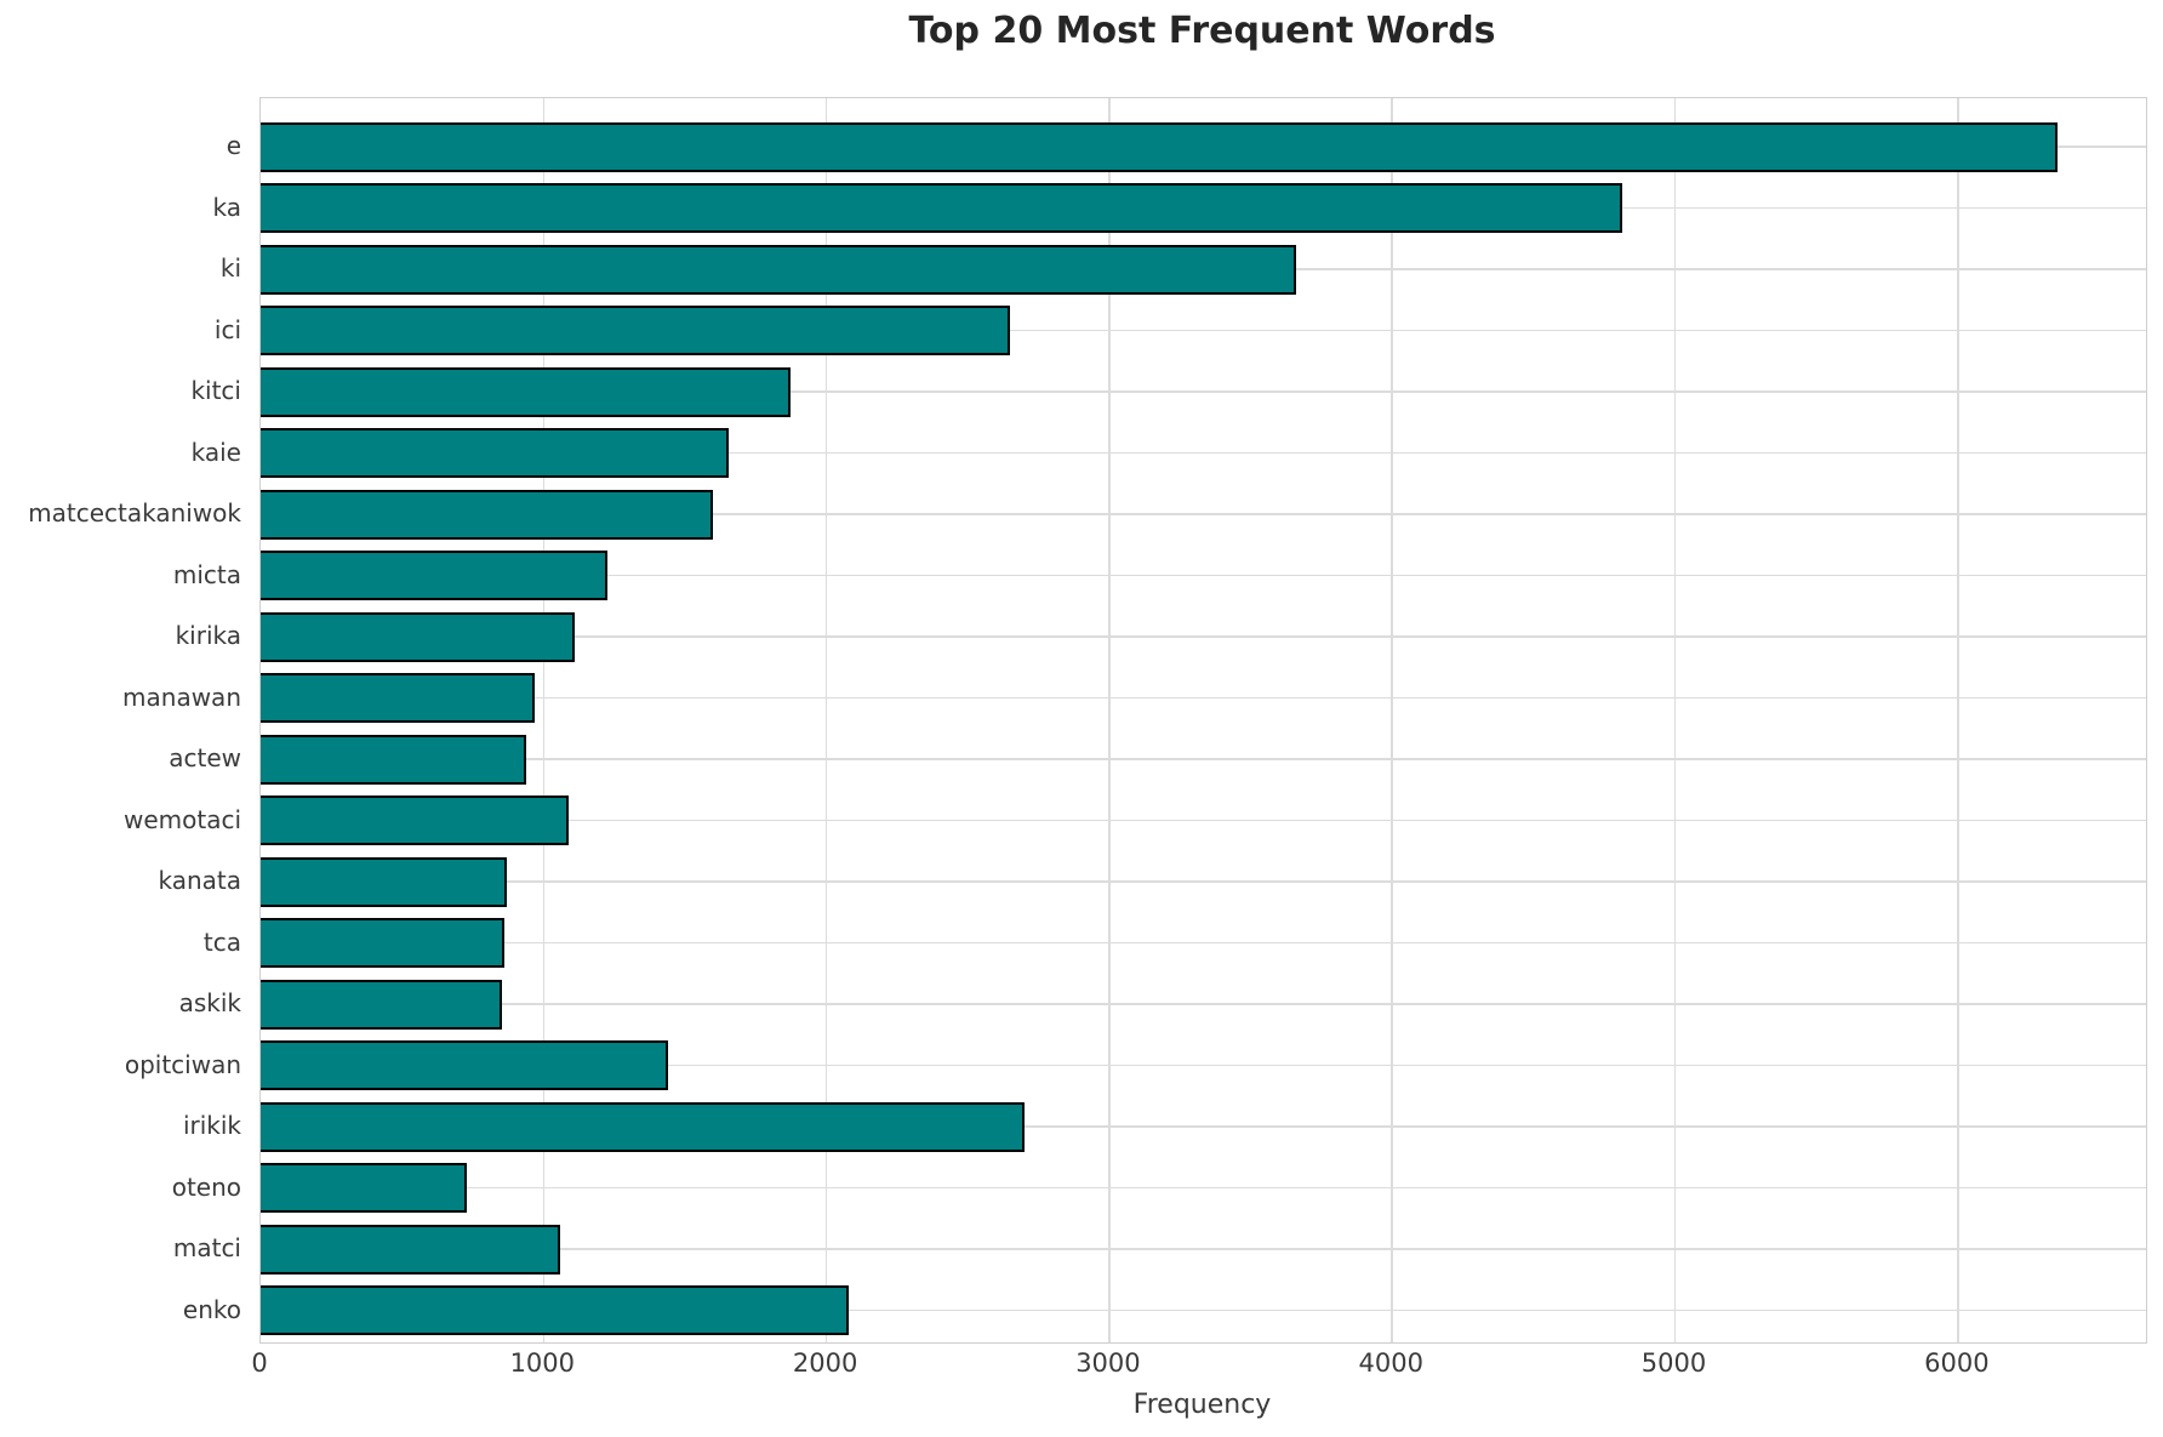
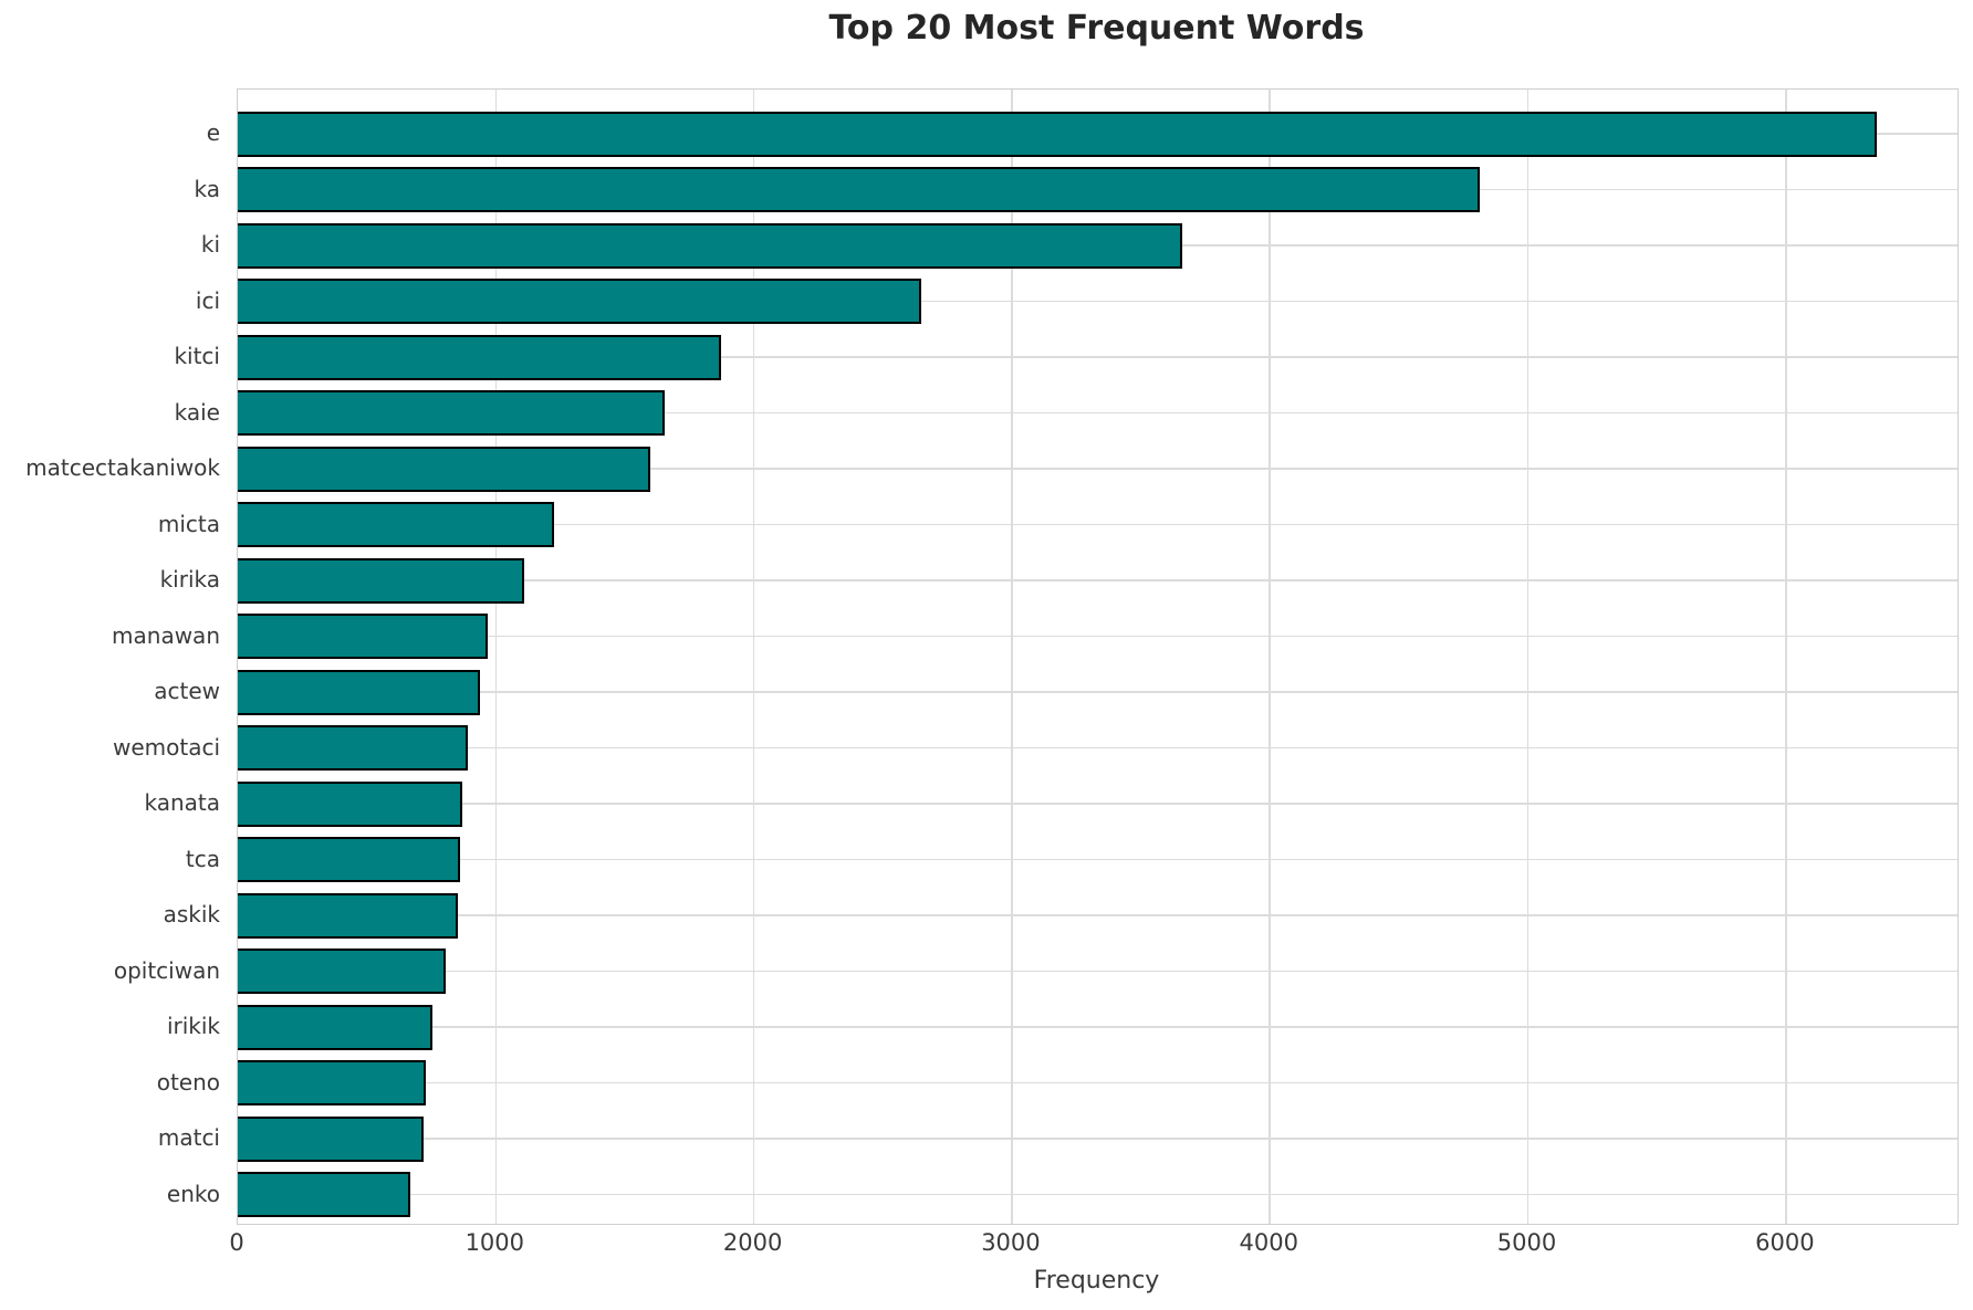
wemotaci: 1090 -> 890
opitciwan: 1440 -> 800
irikik: 2700 -> 760
matci: 1060 -> 720
enko: 2080 -> 670
